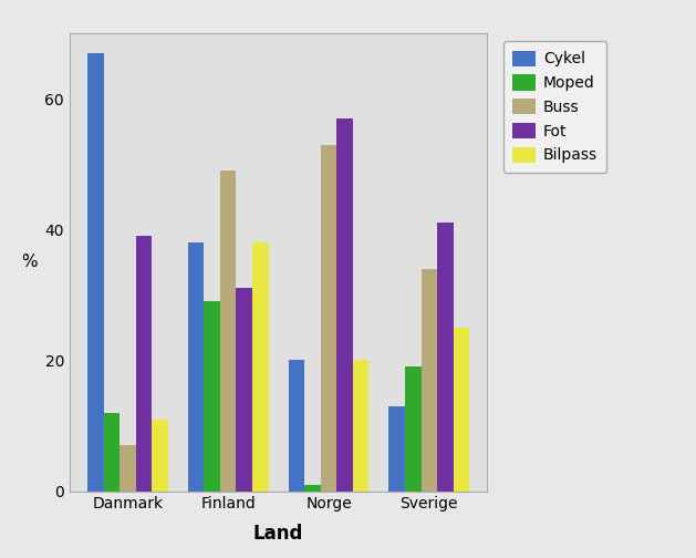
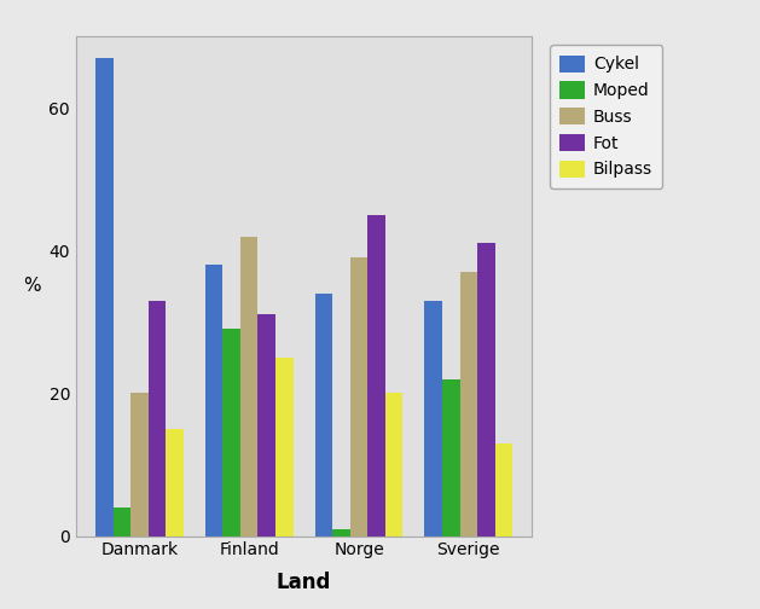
Moped/Danmark: 12 -> 4
Buss/Danmark: 7 -> 20
Fot/Danmark: 39 -> 33
Bilpass/Danmark: 11 -> 15
Buss/Finland: 49 -> 42
Bilpass/Finland: 38 -> 25
Cykel/Norge: 20 -> 34
Buss/Norge: 53 -> 39
Fot/Norge: 57 -> 45
Cykel/Sverige: 13 -> 33
Moped/Sverige: 19 -> 22
Buss/Sverige: 34 -> 37
Bilpass/Sverige: 25 -> 13
